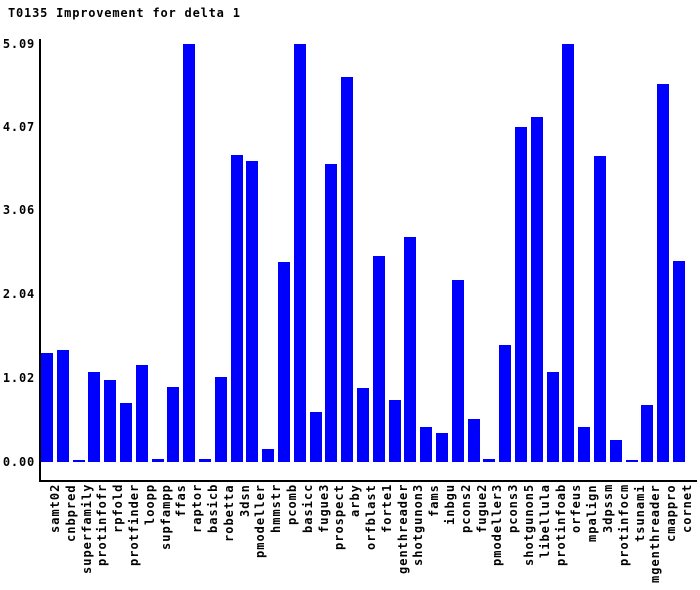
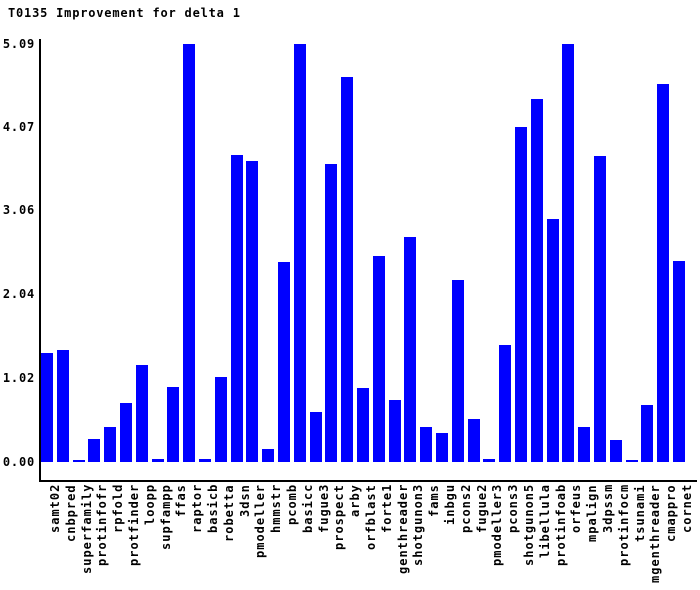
protinfofr: 1.1 -> 0.3
rpfold: 1.0 -> 0.4
libellula: 4.2 -> 4.4
protinfoab: 1.1 -> 3.0
